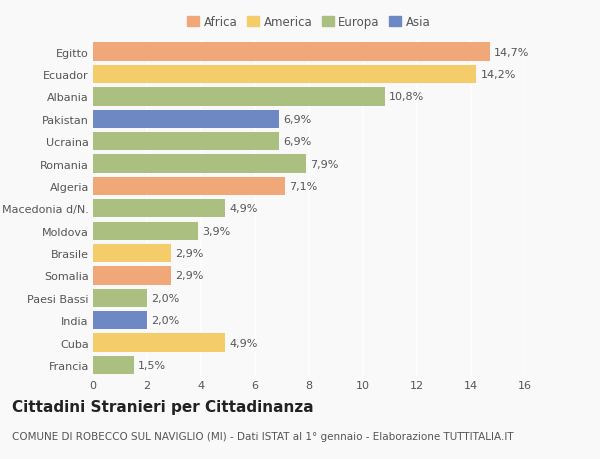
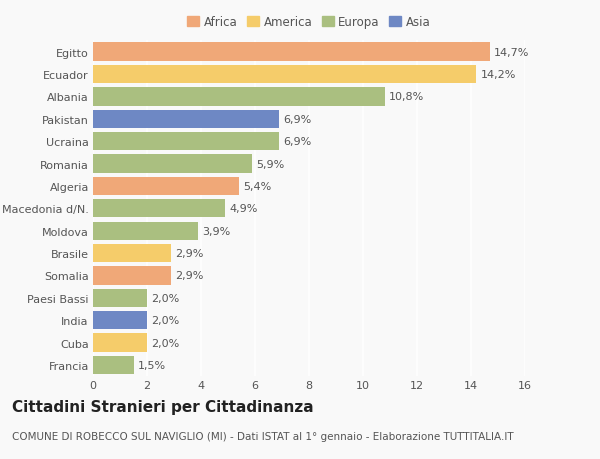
Romania: 7,9% -> 5,9%
Algeria: 7,1% -> 5,4%
Cuba: 4,9% -> 2,0%
